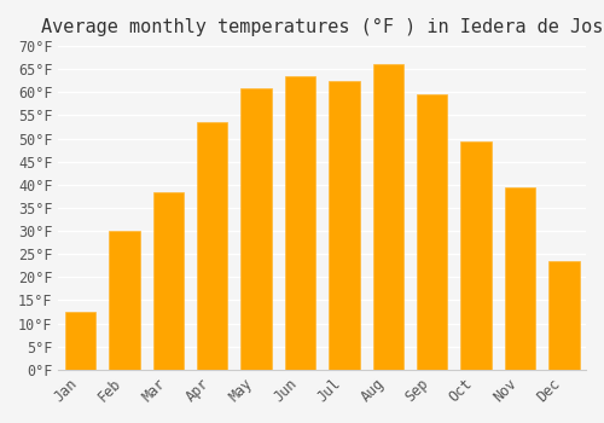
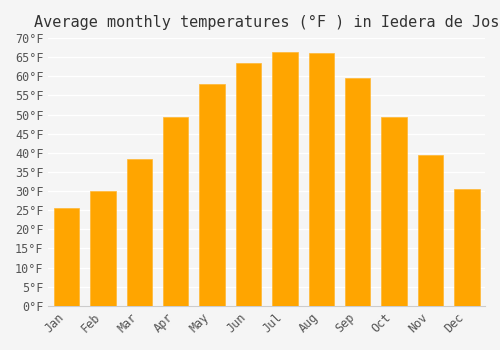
Jan: 12.5°F -> 25.5°F
Apr: 53.5°F -> 49.5°F
May: 61.0°F -> 58.0°F
Jul: 62.5°F -> 66.5°F
Dec: 23.5°F -> 30.5°F
